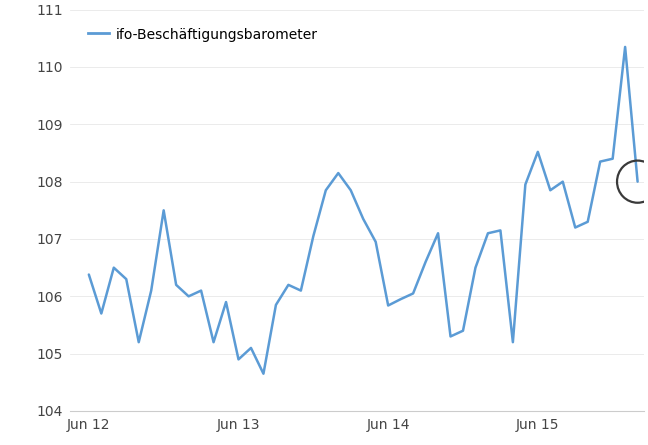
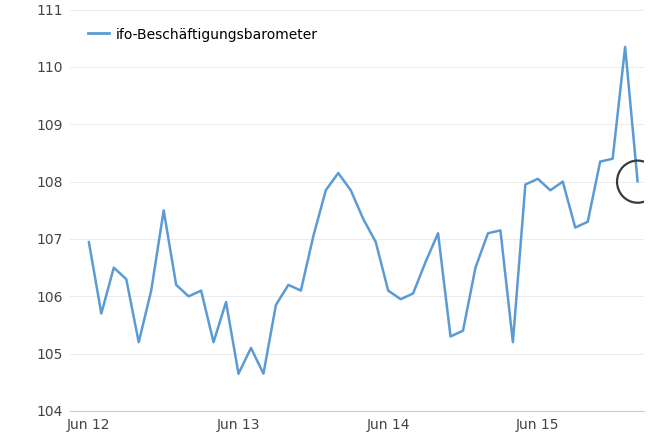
Jun 12: 106.38 -> 106.95
Jun 13: 104.90 -> 104.65
Jun 14: 105.84 -> 106.10
Jun 15: 108.52 -> 108.05
